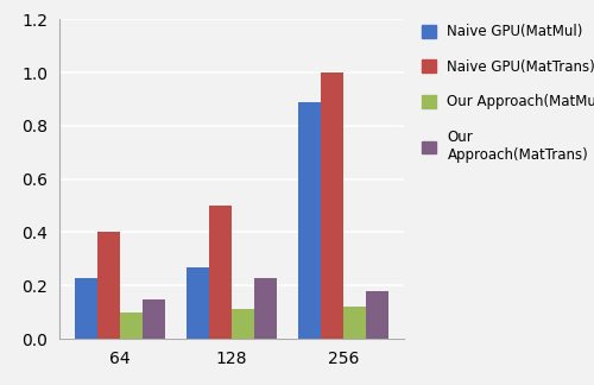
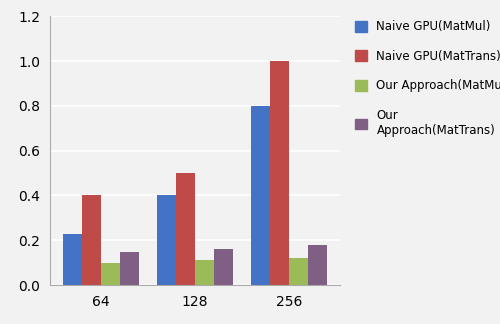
Naive GPU(MatMul)/128: 0.27 -> 0.40
Our Approach(MatTrans)/128: 0.23 -> 0.16
Naive GPU(MatMul)/256: 0.89 -> 0.80
